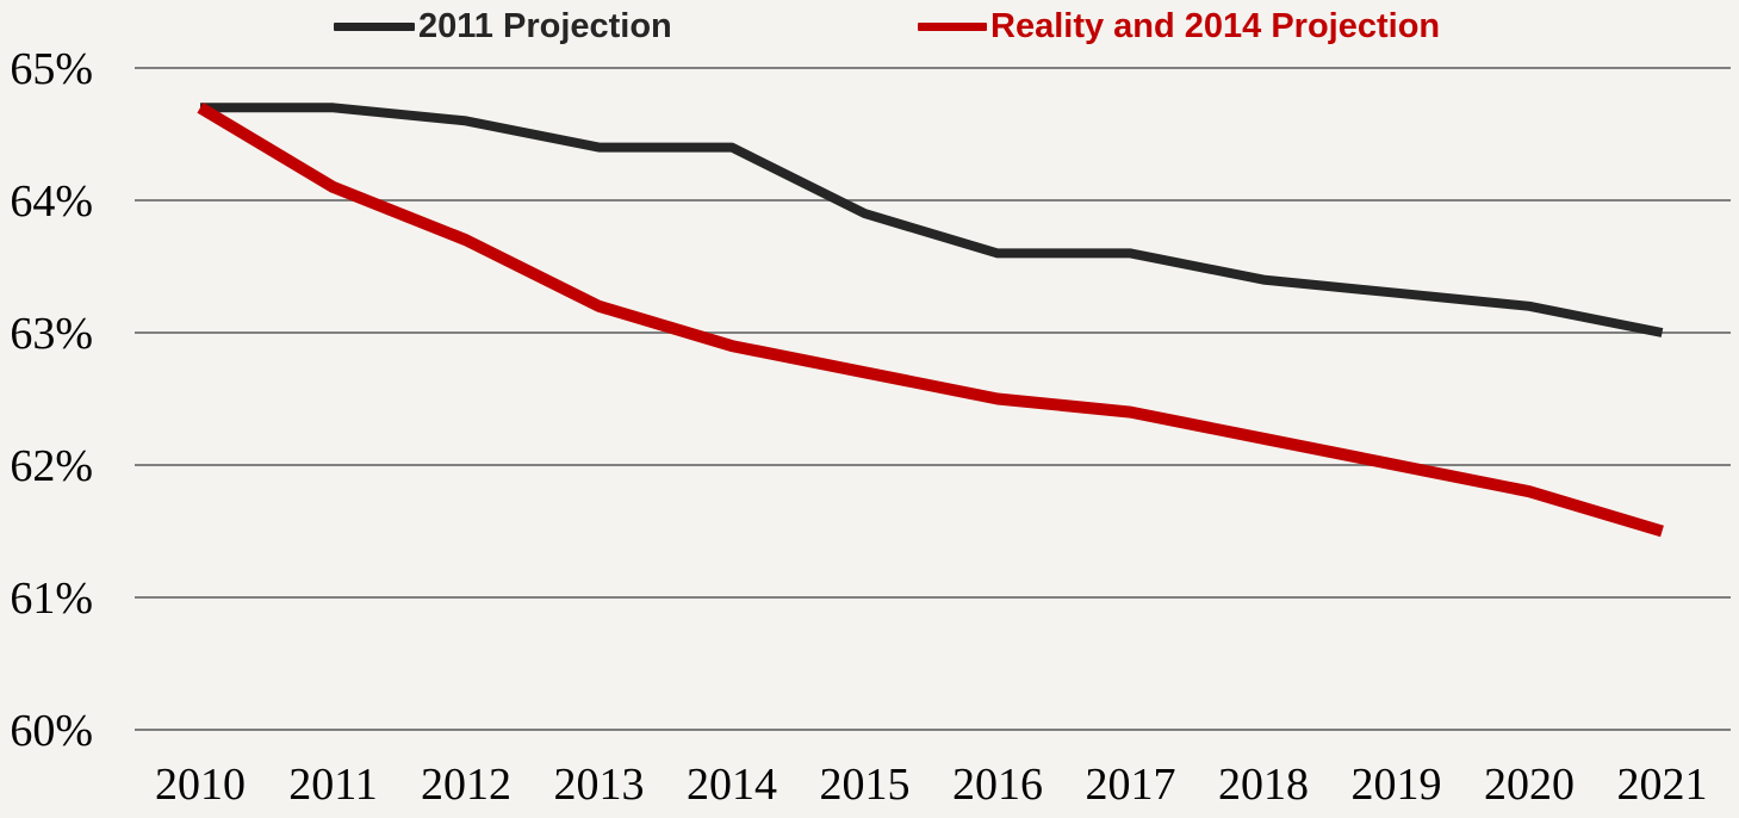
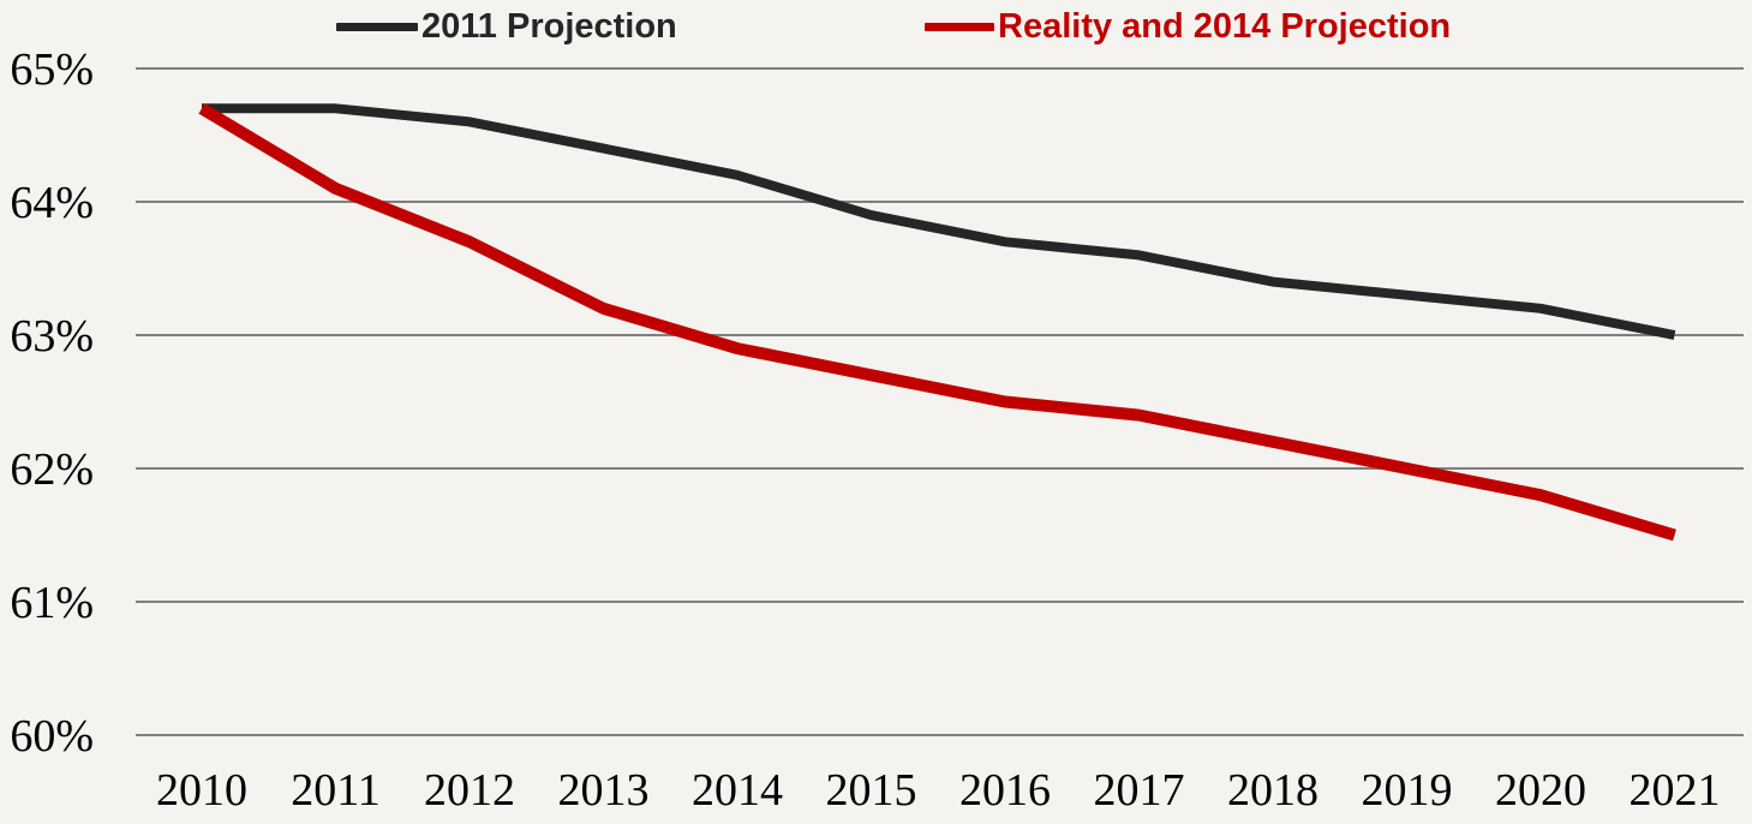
2011 Projection/2014: 64.4% -> 64.2%
2011 Projection/2016: 63.6% -> 63.7%
